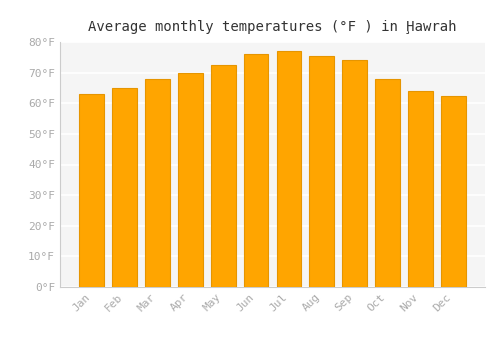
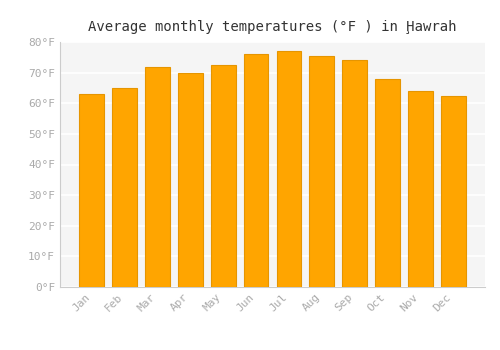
Mar: 68.0°F -> 72.0°F
